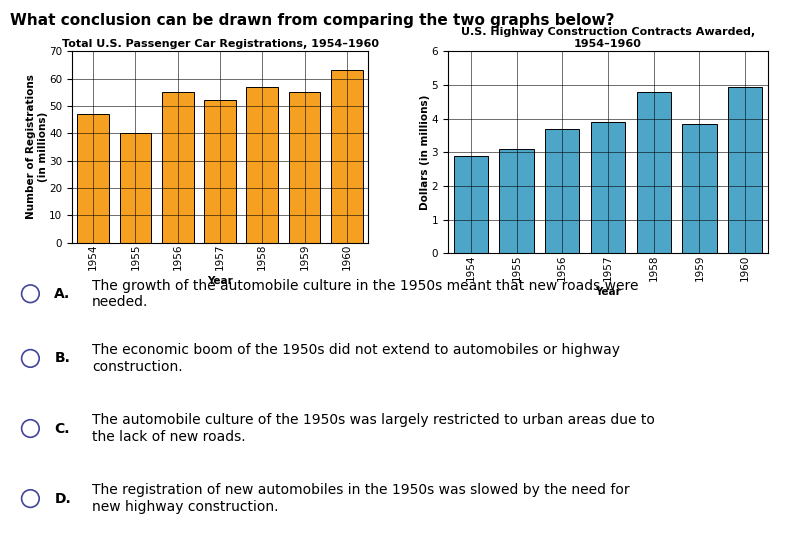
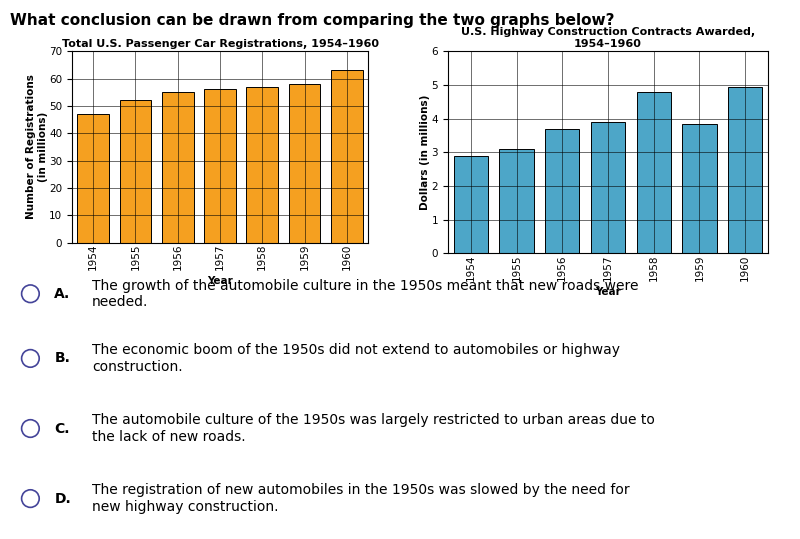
Total U.S. Passenger Car Registrations, 1954–1960/1955: 40 -> 52
Total U.S. Passenger Car Registrations, 1954–1960/1957: 52 -> 56
Total U.S. Passenger Car Registrations, 1954–1960/1959: 55 -> 58
